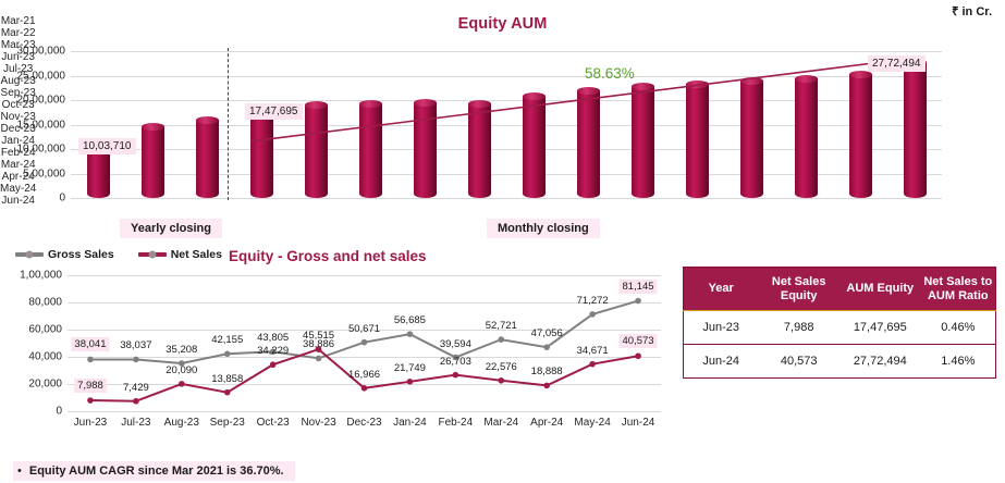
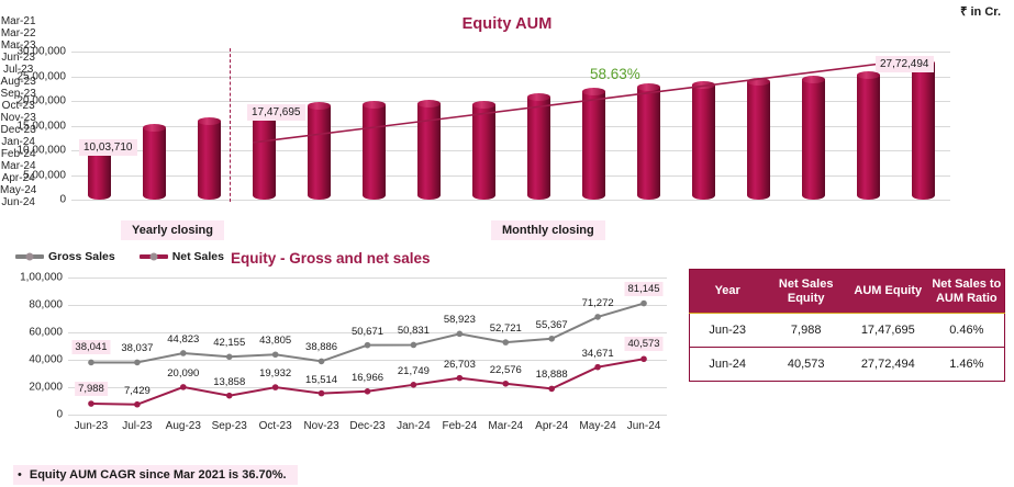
Equity - Gross and net sales/Gross Sales/Aug-23: 35,208 -> 44,823
Equity - Gross and net sales/Net Sales/Oct-23: 34,229 -> 19,932
Equity - Gross and net sales/Net Sales/Nov-23: 45,515 -> 15,514
Equity - Gross and net sales/Gross Sales/Jan-24: 56,685 -> 50,831
Equity - Gross and net sales/Gross Sales/Feb-24: 39,594 -> 58,923
Equity - Gross and net sales/Gross Sales/Apr-24: 47,056 -> 55,367
